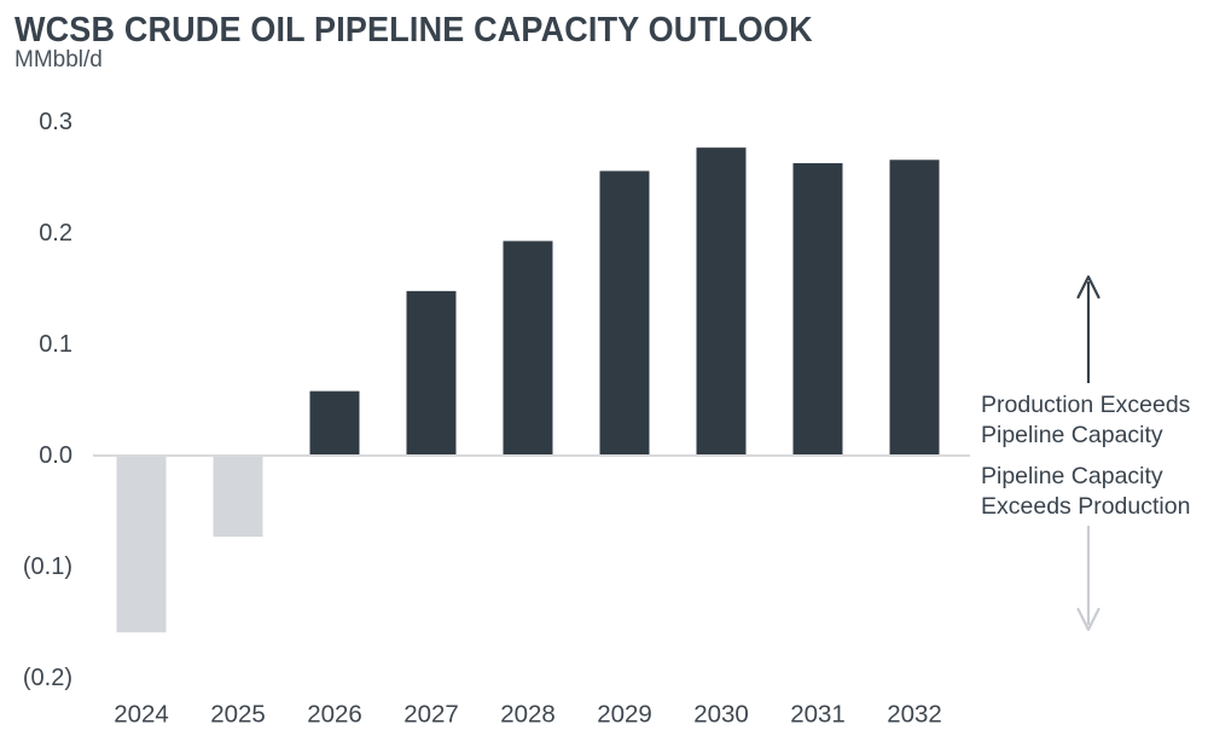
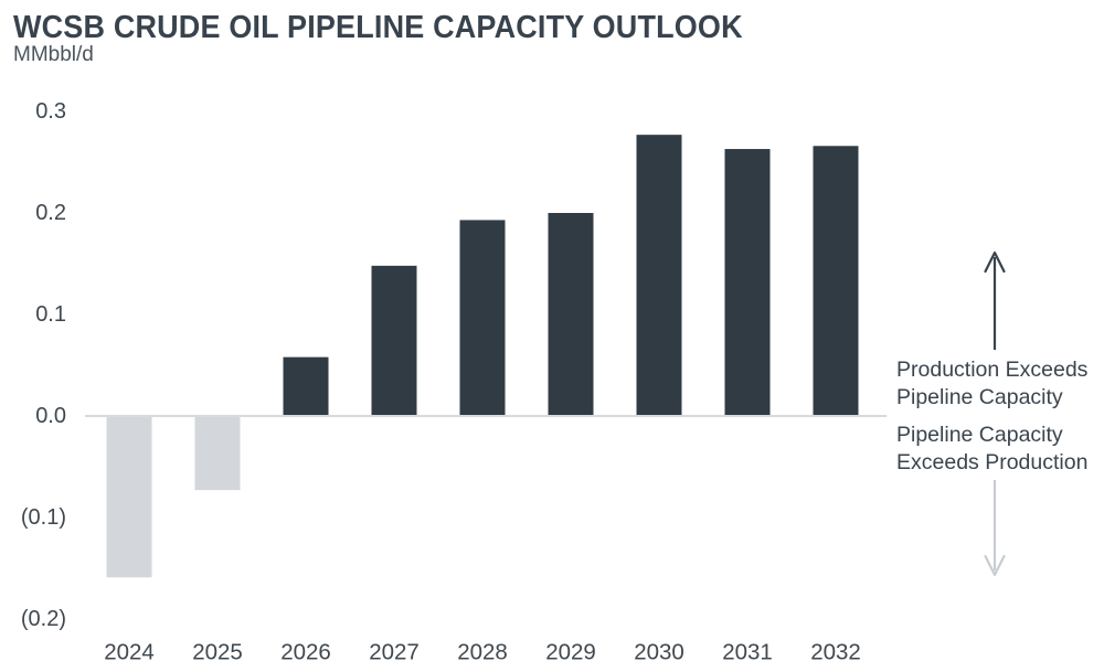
2029: 0.26 -> 0.20
